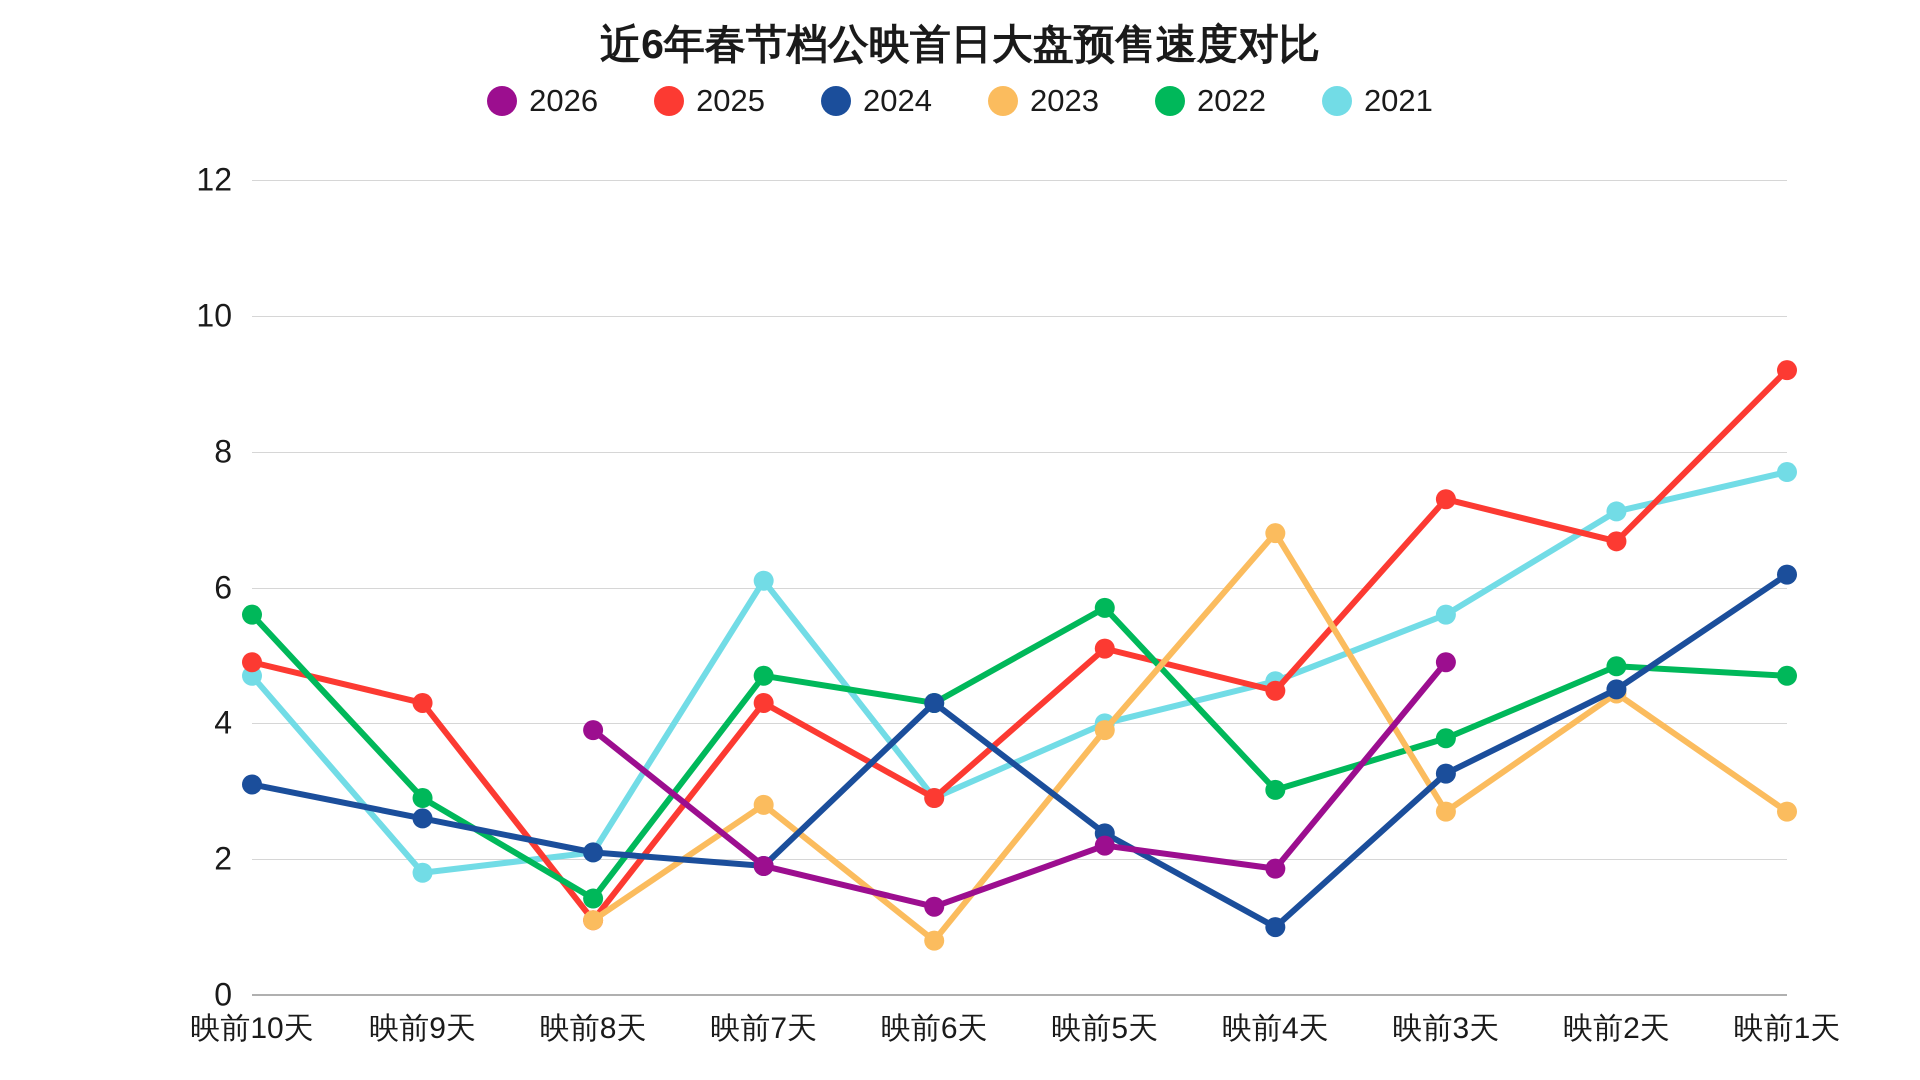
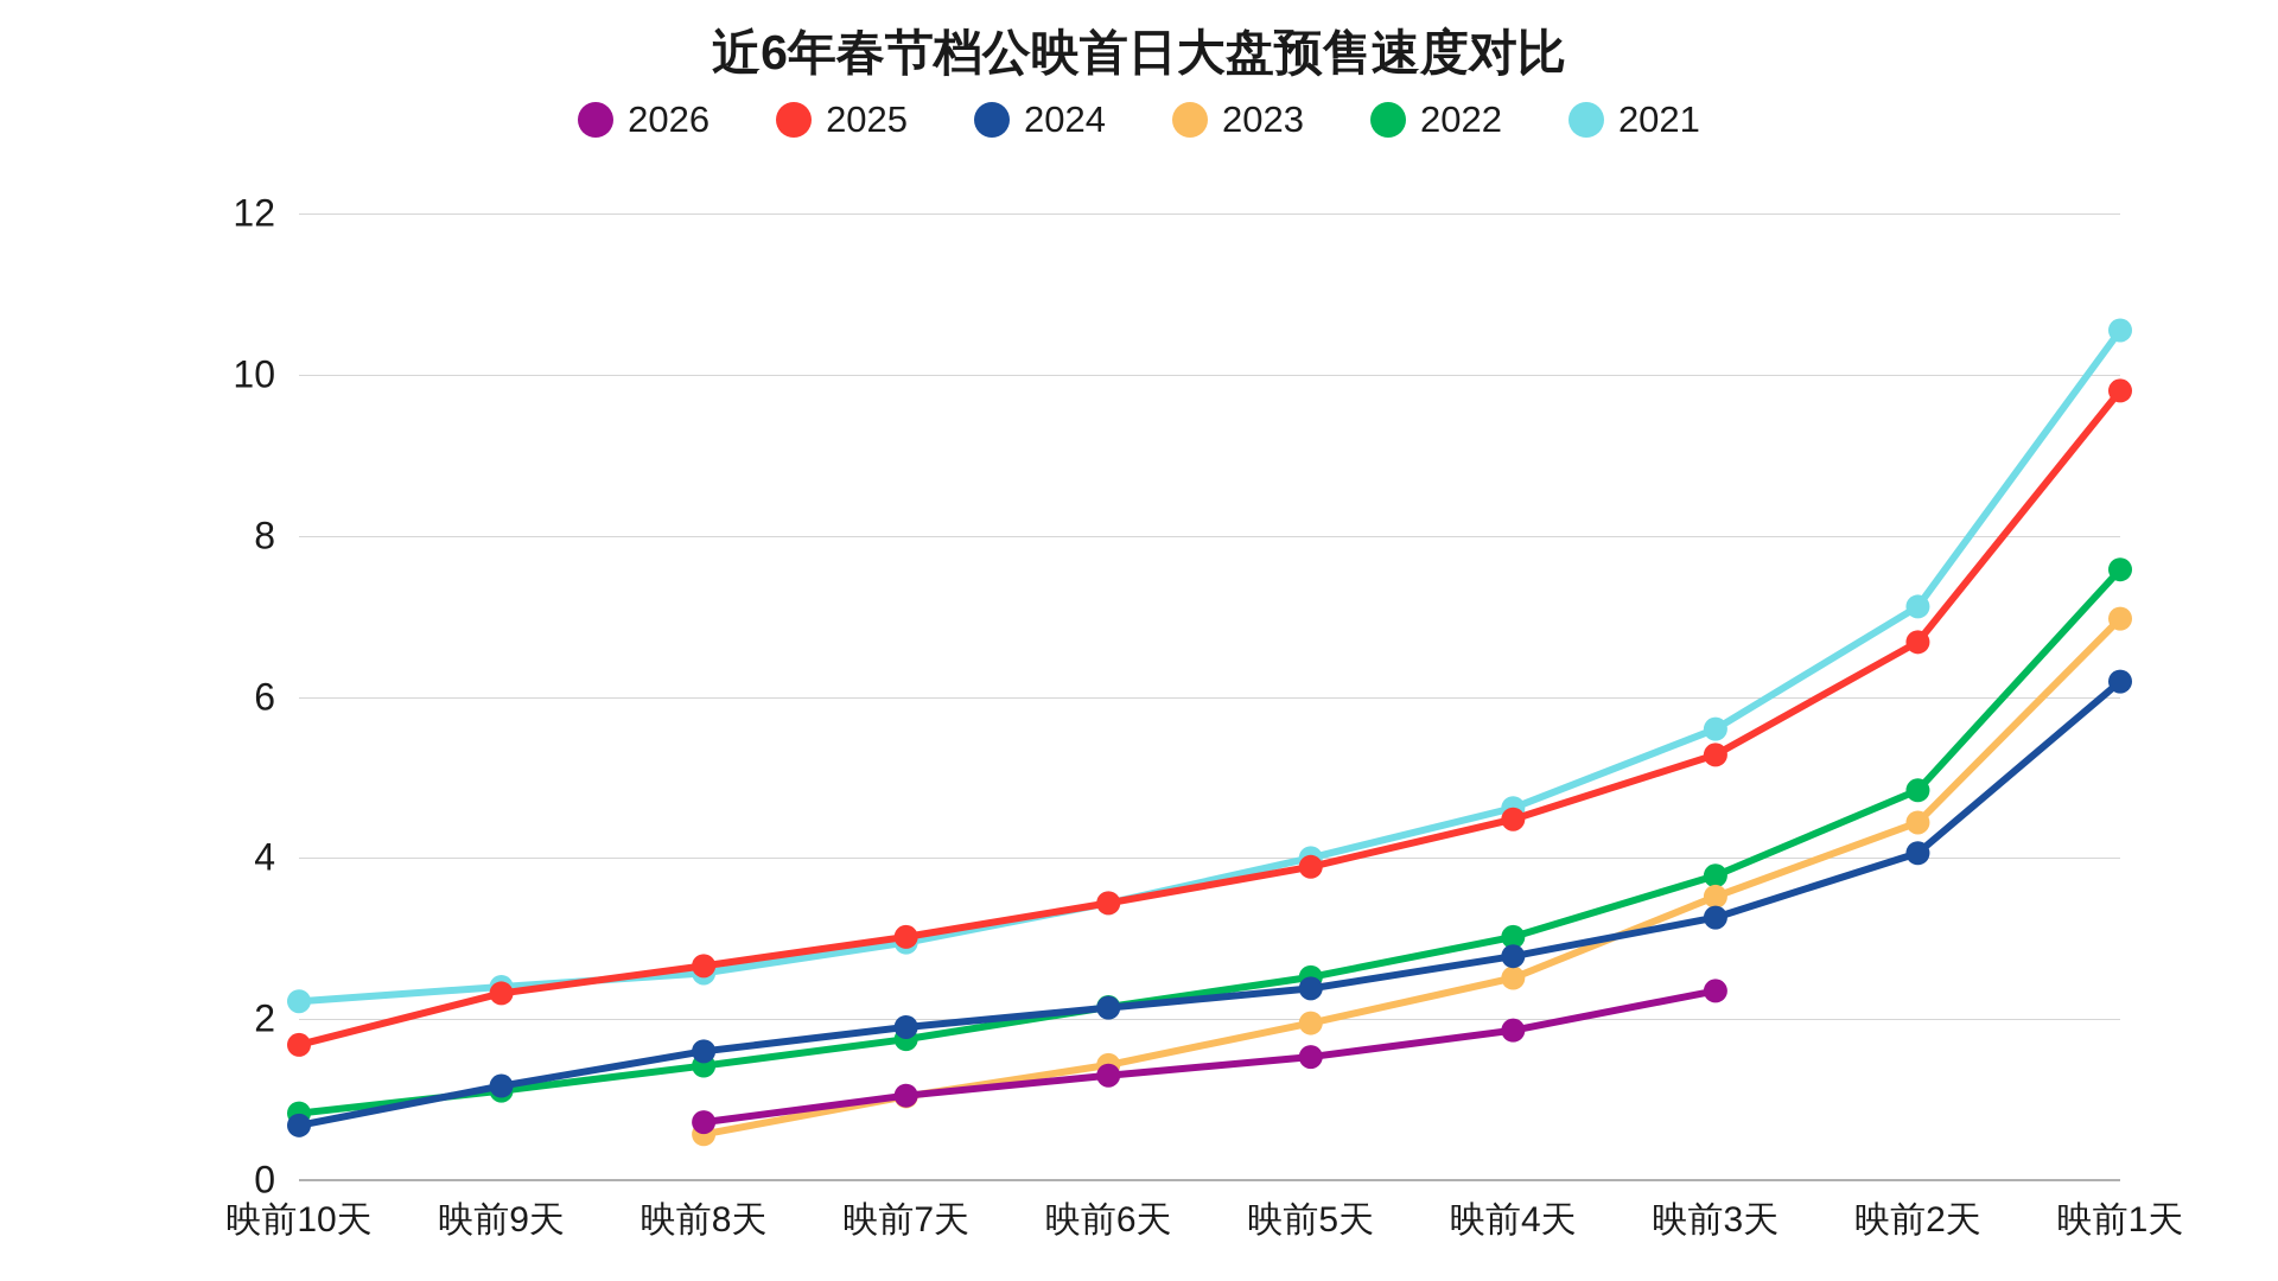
2025/映前10天: 4.9 -> 1.7
2024/映前10天: 3.1 -> 0.7
2022/映前10天: 5.6 -> 0.8
2021/映前10天: 4.7 -> 2.2
2025/映前9天: 4.3 -> 2.3
2024/映前9天: 2.6 -> 1.2
2022/映前9天: 2.9 -> 1.1
2021/映前9天: 1.8 -> 2.4
2026/映前8天: 3.9 -> 0.7
2025/映前8天: 1.1 -> 2.7
2024/映前8天: 2.1 -> 1.6
2023/映前8天: 1.1 -> 0.6
2021/映前8天: 2.1 -> 2.6
2026/映前7天: 1.9 -> 1.1
2025/映前7天: 4.3 -> 3.0
2023/映前7天: 2.8 -> 1.0
2022/映前7天: 4.7 -> 1.8
2021/映前7天: 6.1 -> 3.0
2025/映前6天: 2.9 -> 3.4
2024/映前6天: 4.3 -> 2.1
2023/映前6天: 0.8 -> 1.4
2022/映前6天: 4.3 -> 2.1
2021/映前6天: 2.9 -> 3.4
2026/映前5天: 2.2 -> 1.5
2025/映前5天: 5.1 -> 3.9
2023/映前5天: 3.9 -> 1.9
2022/映前5天: 5.7 -> 2.5
2024/映前4天: 1.0 -> 2.8
2023/映前4天: 6.8 -> 2.5
2026/映前3天: 4.9 -> 2.4
2025/映前3天: 7.3 -> 5.3
2023/映前3天: 2.7 -> 3.5
2024/映前2天: 4.5 -> 4.1
2025/映前1天: 9.2 -> 9.8
2023/映前1天: 2.7 -> 7.0
2022/映前1天: 4.7 -> 7.6
2021/映前1天: 7.7 -> 10.6
